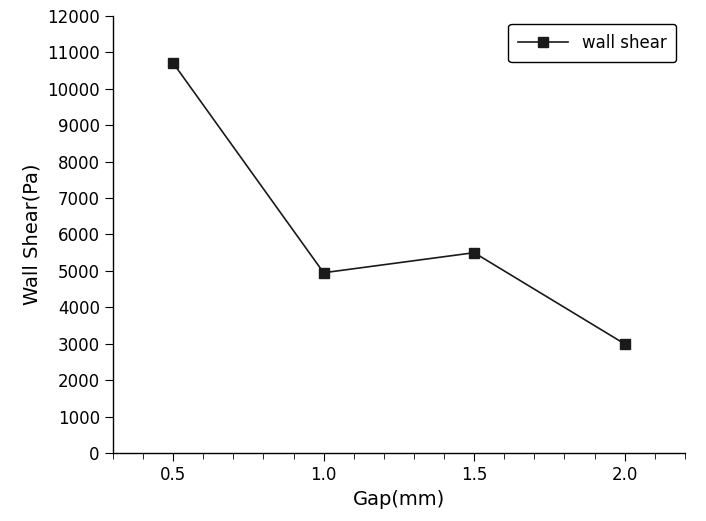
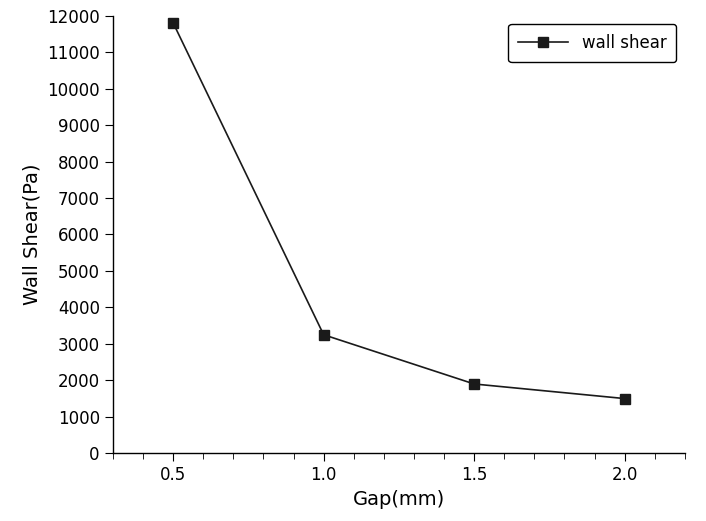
0.5: 10700 -> 11800
1.0: 4950 -> 3250
1.5: 5500 -> 1900
2.0: 3000 -> 1500
